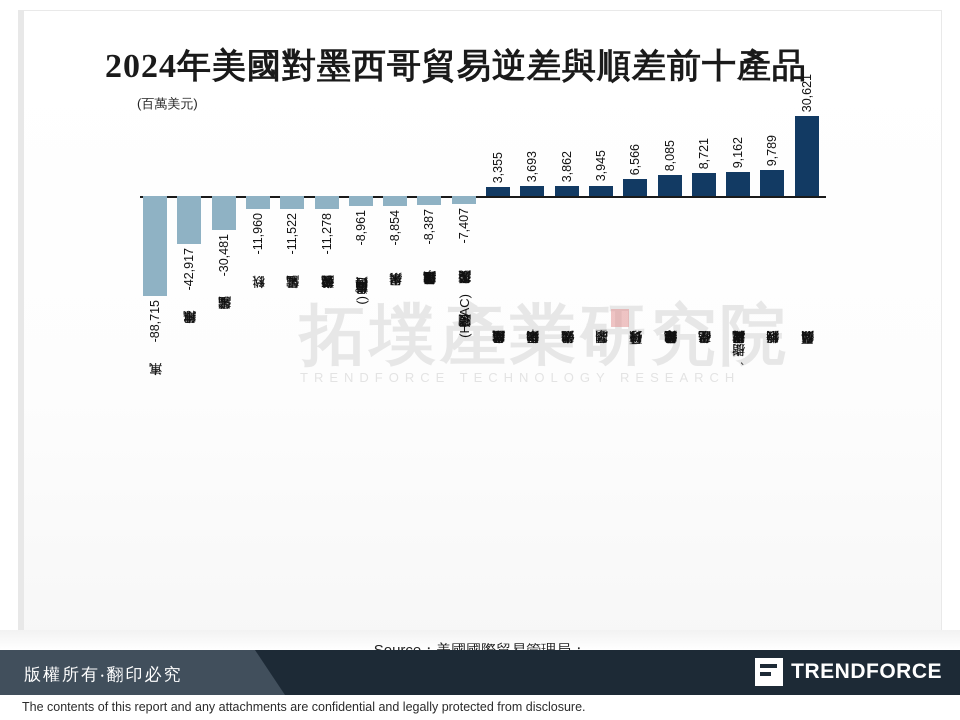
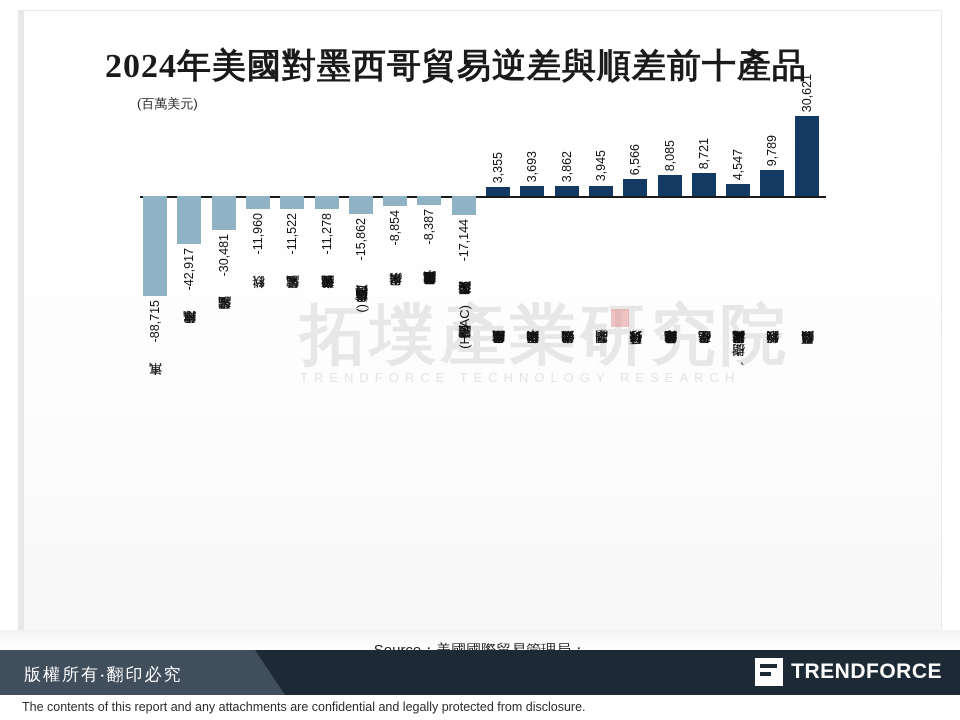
退貨商品(出口與再進口): -8,961 -> -15,862
暖通空調(HVAC)與商用製冷設備: -7,407 -> -17,144
樹脂、合成橡膠與人工合成材料: 9,162 -> 4,547
